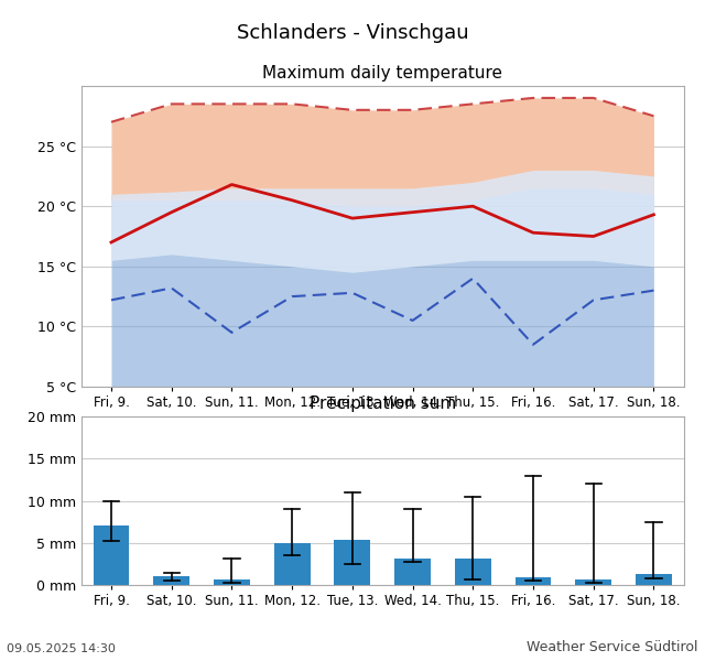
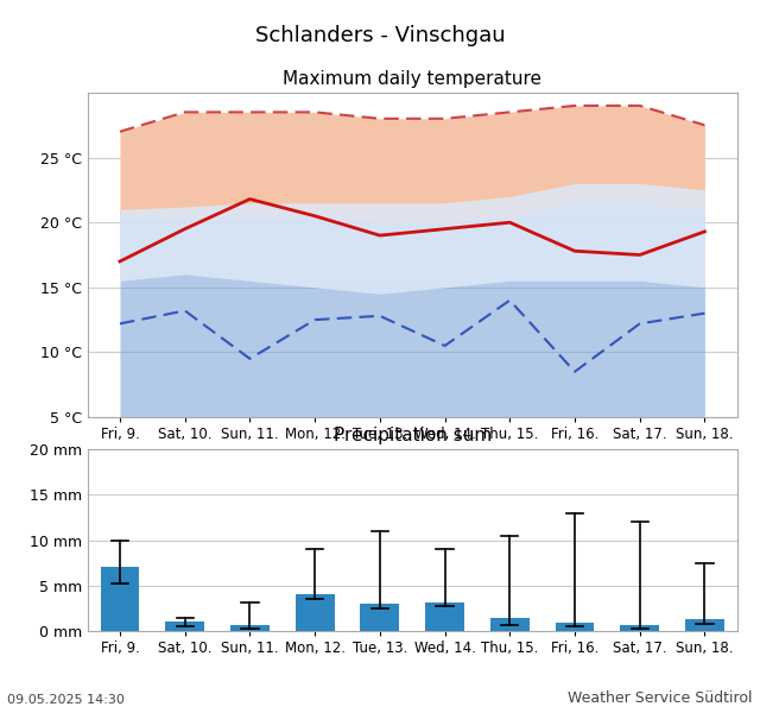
Mon, 12.: 5.0 mm -> 4.1 mm
Tue, 13.: 5.4 mm -> 3.0 mm
Thu, 15.: 3.2 mm -> 1.4 mm
